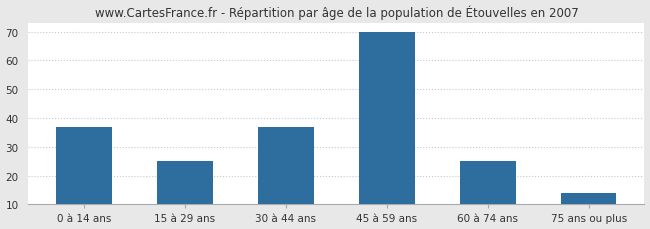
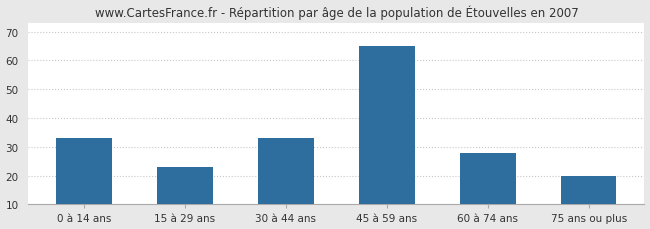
0 à 14 ans: 37 -> 33
15 à 29 ans: 25 -> 23
30 à 44 ans: 37 -> 33
45 à 59 ans: 70 -> 65
60 à 74 ans: 25 -> 28
75 ans ou plus: 14 -> 20
